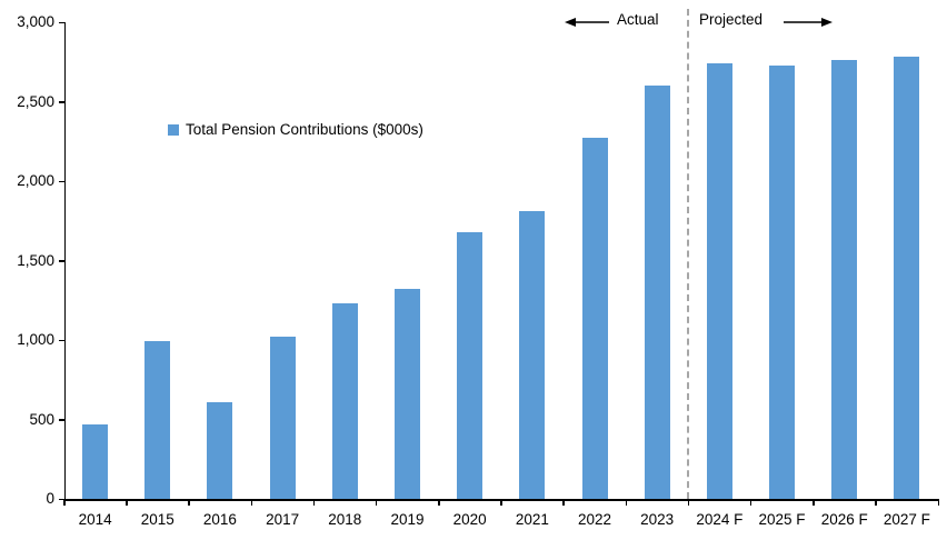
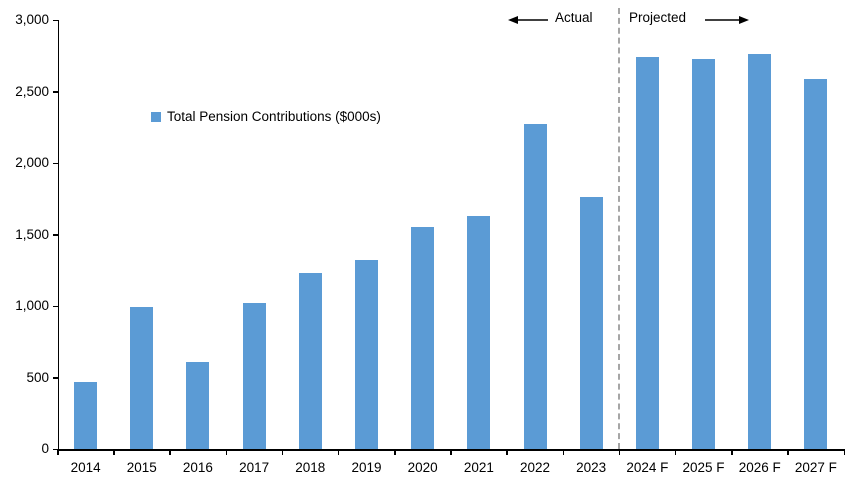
2020: 1680 -> 1550
2021: 1810 -> 1630
2023: 2600 -> 1760
2027 F: 2780 -> 2590
